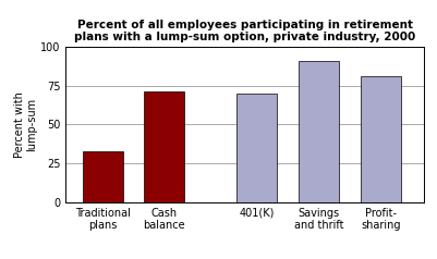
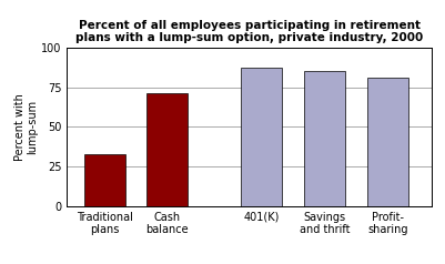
401(K): 70 -> 87
Savings and thrift: 91 -> 85
